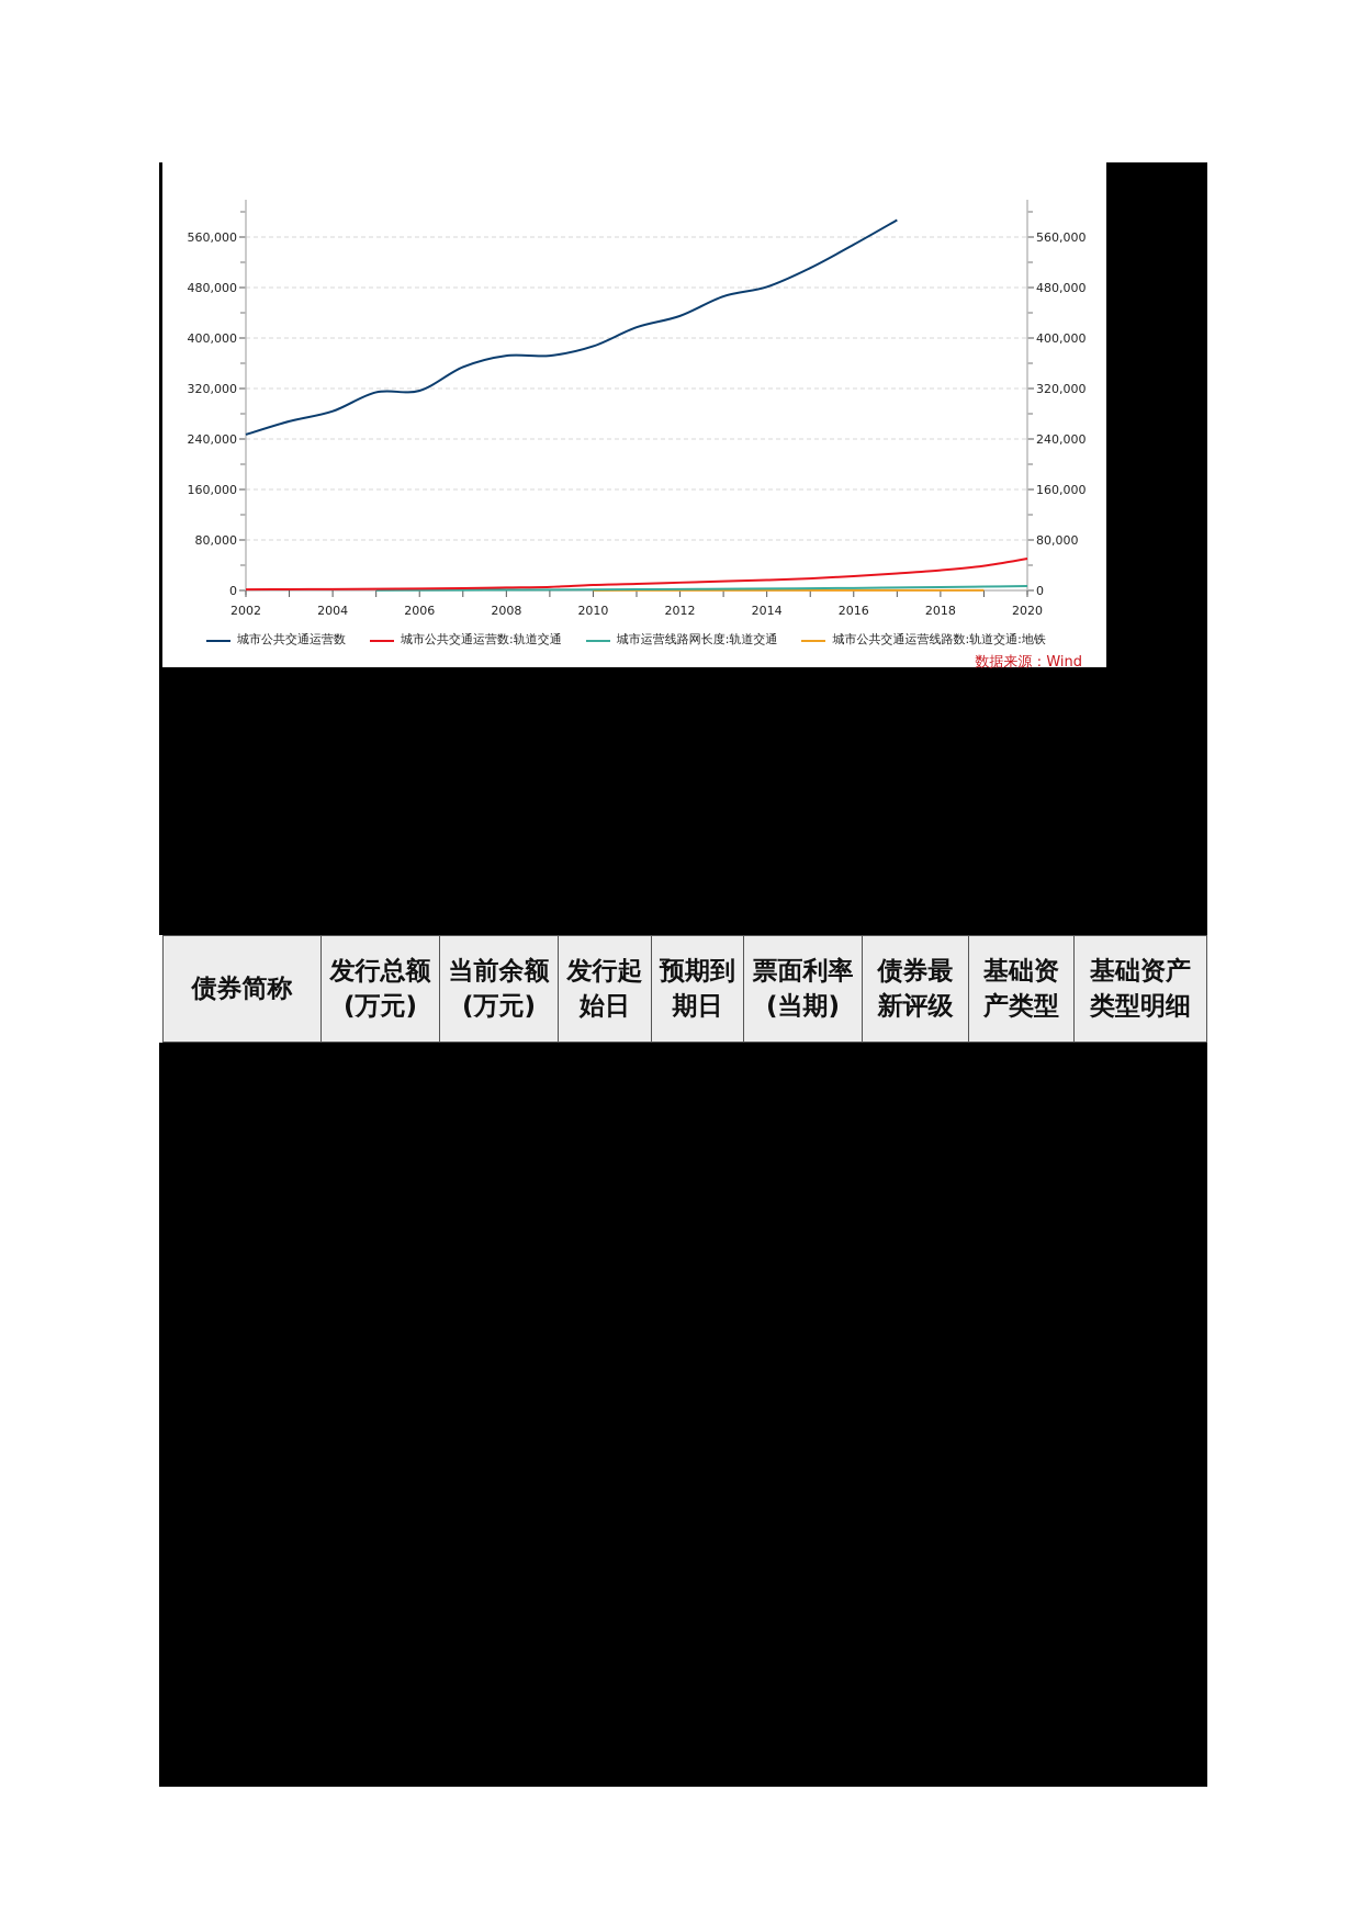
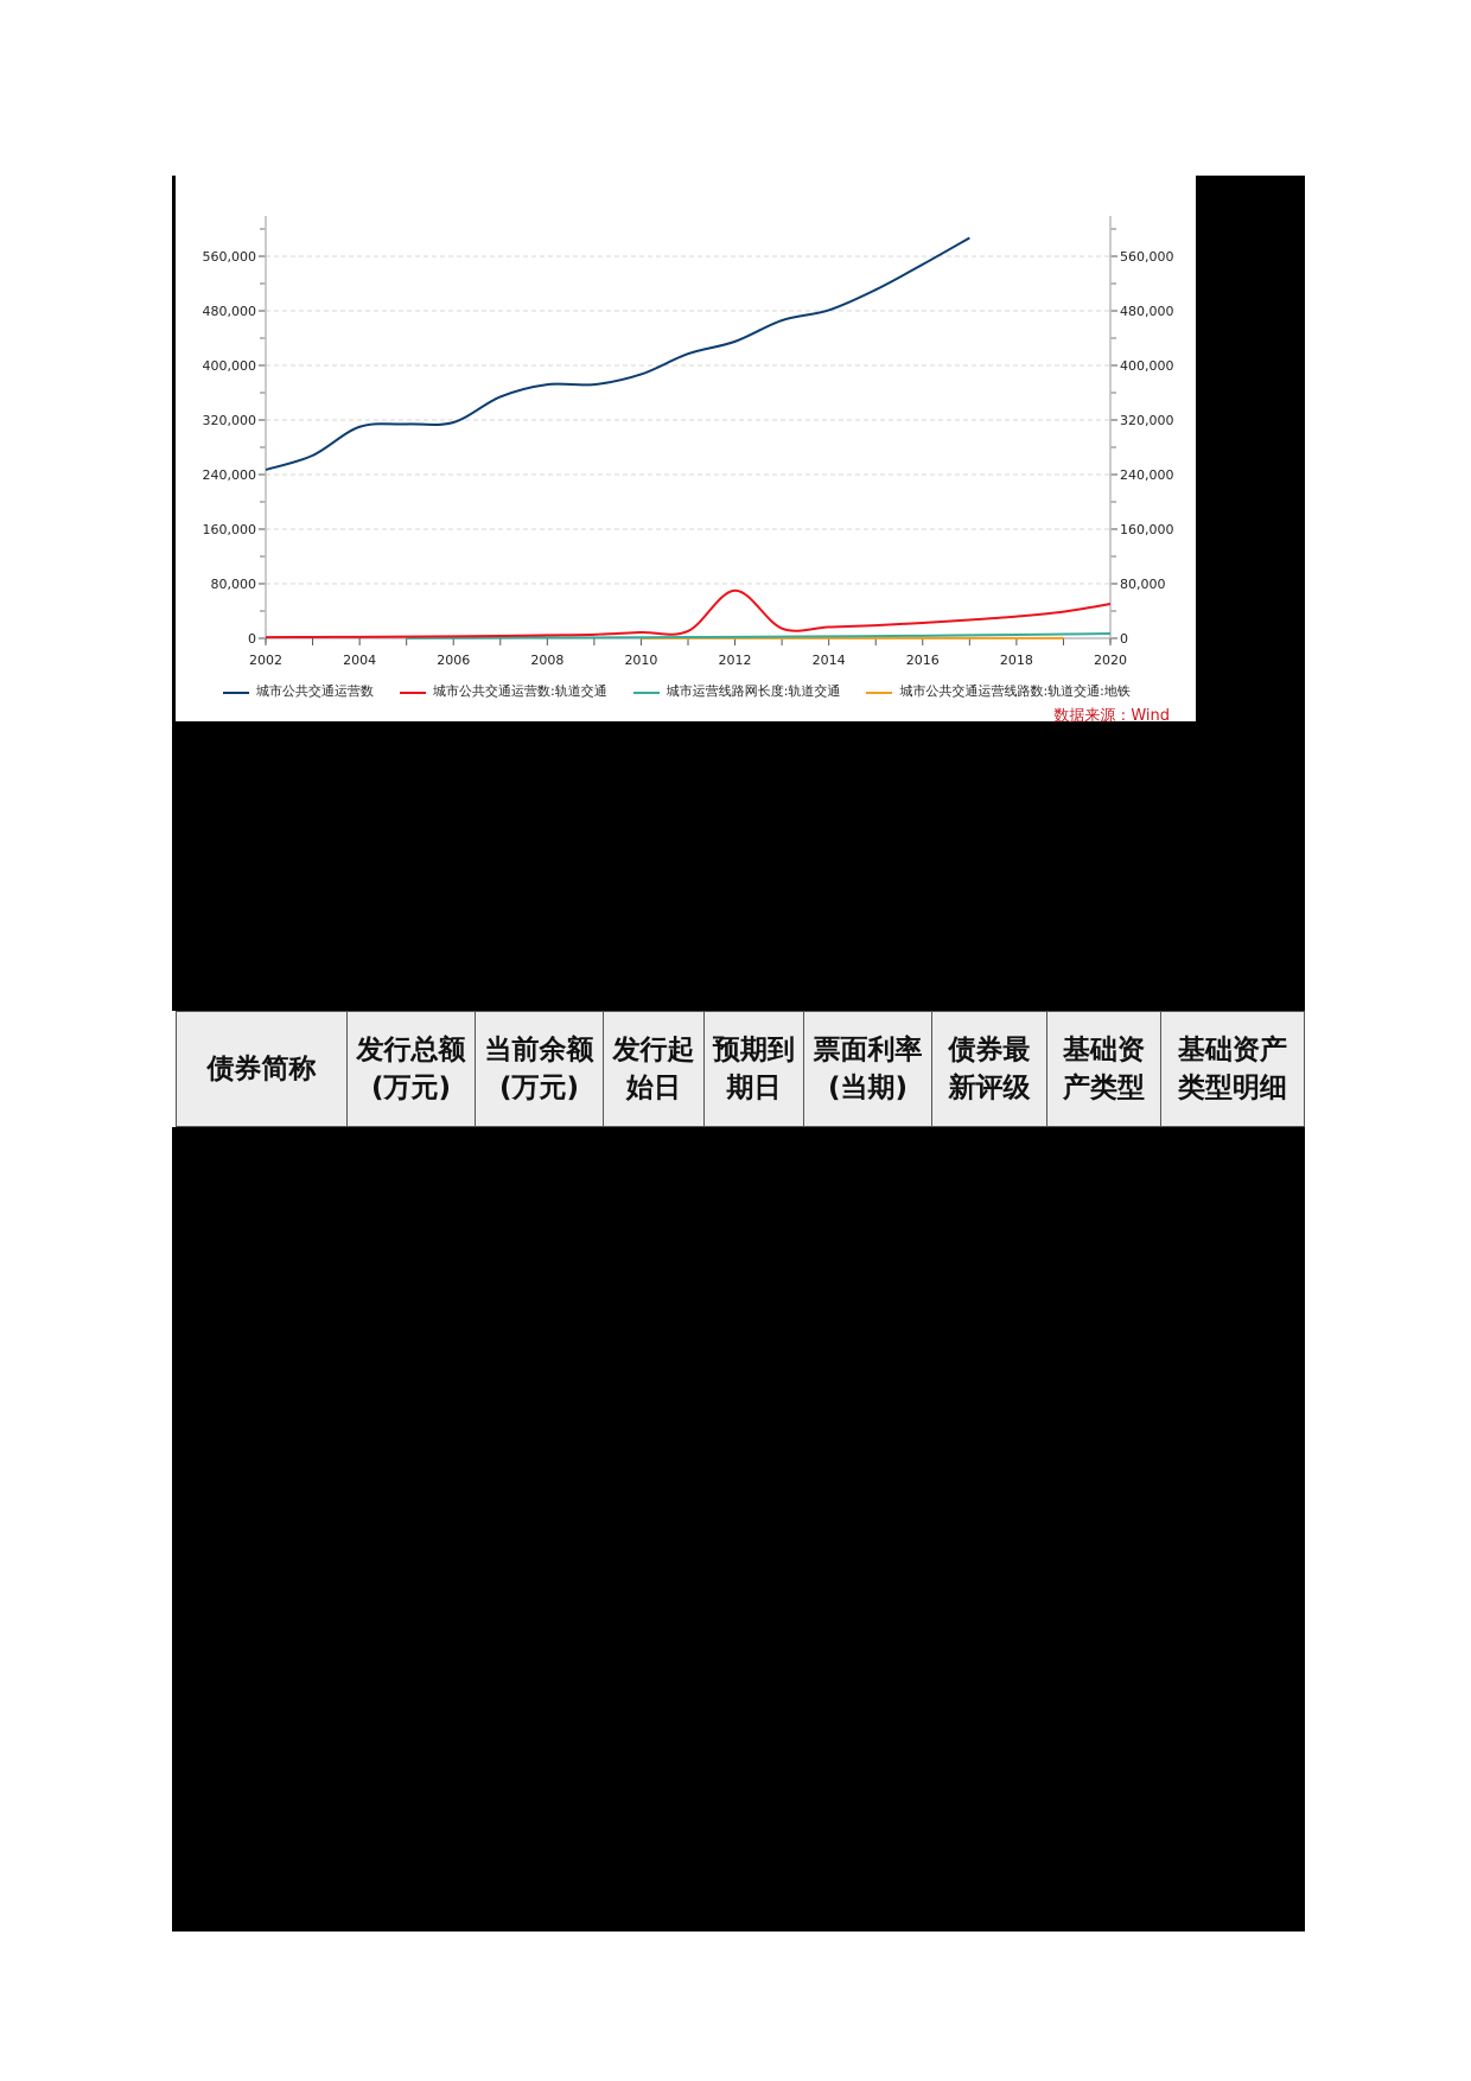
城市公共交通运营数/2004: 280000 -> 310000
城市公共交通运营数:轨道交通/2012: 10000 -> 70000
